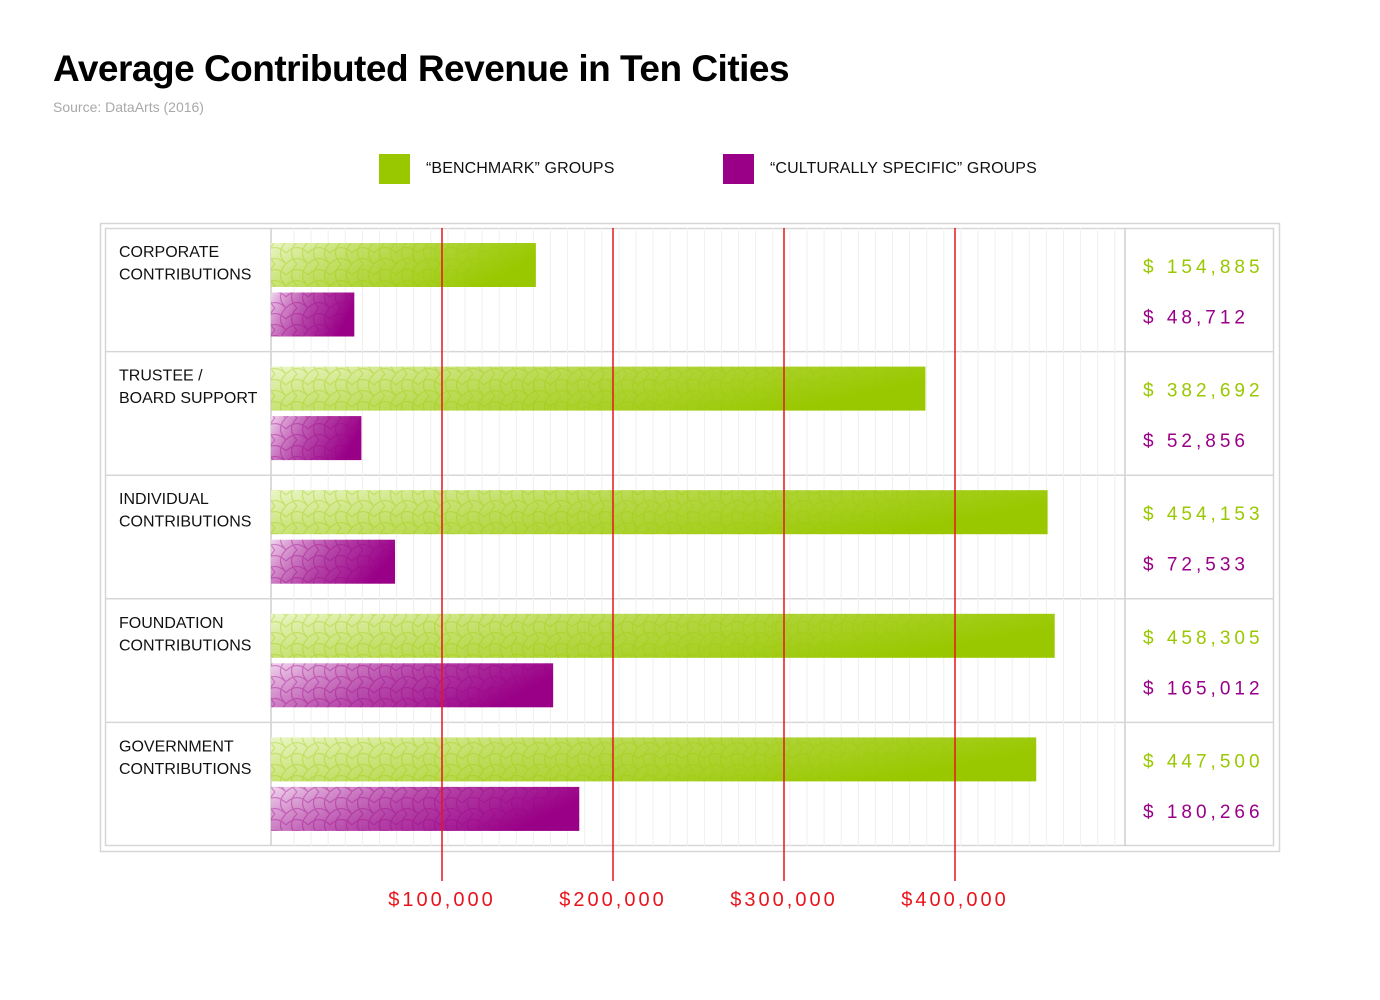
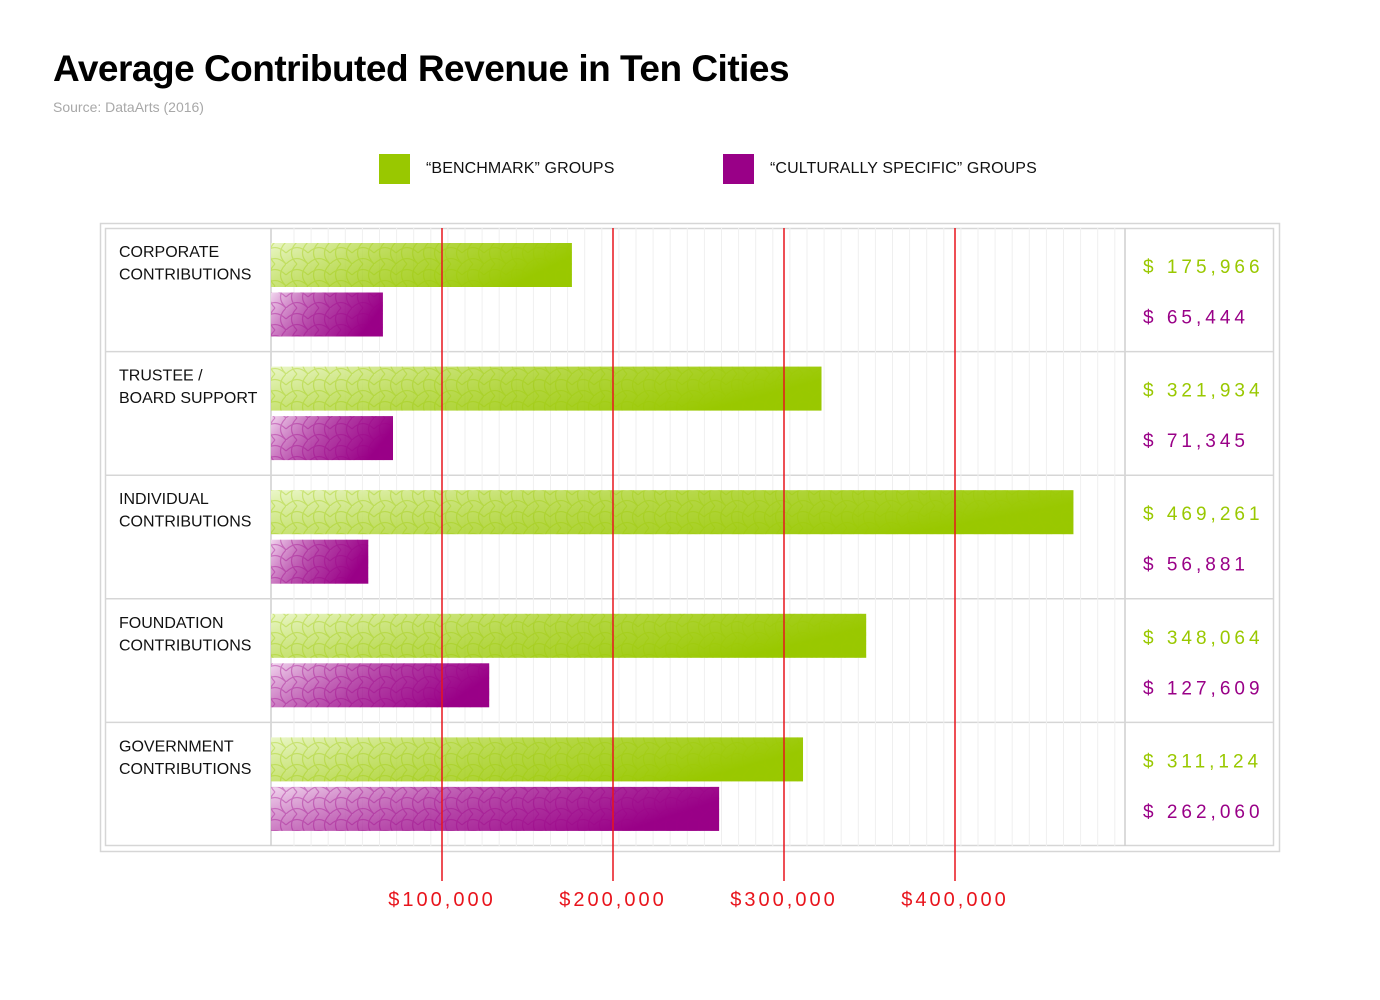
“BENCHMARK” GROUPS/CORPORATE CONTRIBUTIONS: 154,885 -> 175,966
“CULTURALLY SPECIFIC” GROUPS/CORPORATE CONTRIBUTIONS: 48,712 -> 65,444
“BENCHMARK” GROUPS/TRUSTEE / BOARD SUPPORT: 382,692 -> 321,934
“CULTURALLY SPECIFIC” GROUPS/TRUSTEE / BOARD SUPPORT: 52,856 -> 71,345
“BENCHMARK” GROUPS/INDIVIDUAL CONTRIBUTIONS: 454,153 -> 469,261
“CULTURALLY SPECIFIC” GROUPS/INDIVIDUAL CONTRIBUTIONS: 72,533 -> 56,881
“BENCHMARK” GROUPS/FOUNDATION CONTRIBUTIONS: 458,305 -> 348,064
“CULTURALLY SPECIFIC” GROUPS/FOUNDATION CONTRIBUTIONS: 165,012 -> 127,609
“BENCHMARK” GROUPS/GOVERNMENT CONTRIBUTIONS: 447,500 -> 311,124
“CULTURALLY SPECIFIC” GROUPS/GOVERNMENT CONTRIBUTIONS: 180,266 -> 262,060
